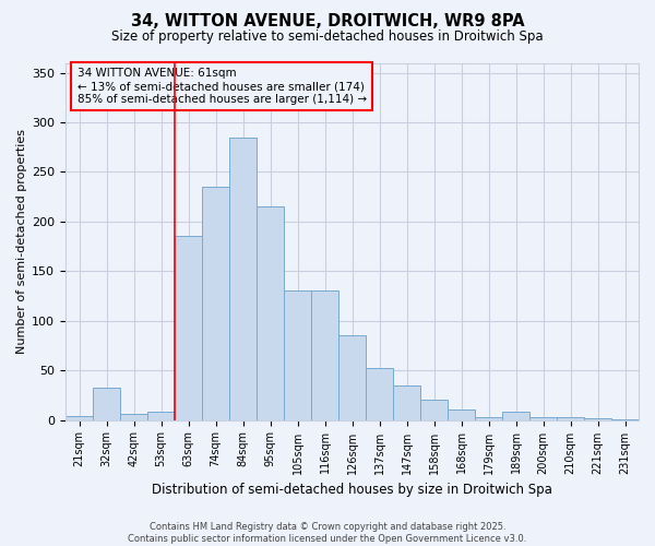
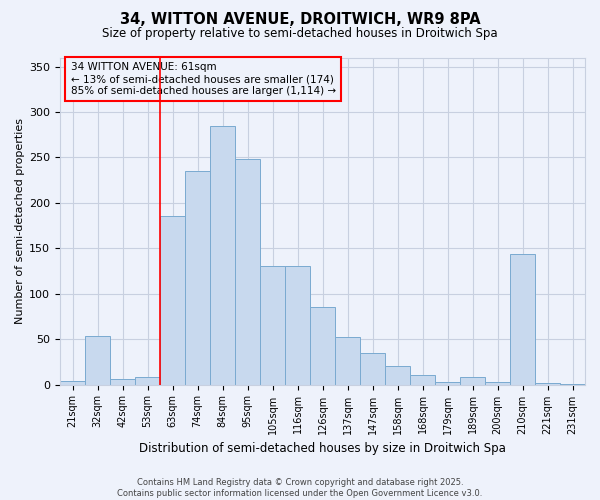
32sqm: 33 -> 54
95sqm: 215 -> 248
210sqm: 3 -> 144
